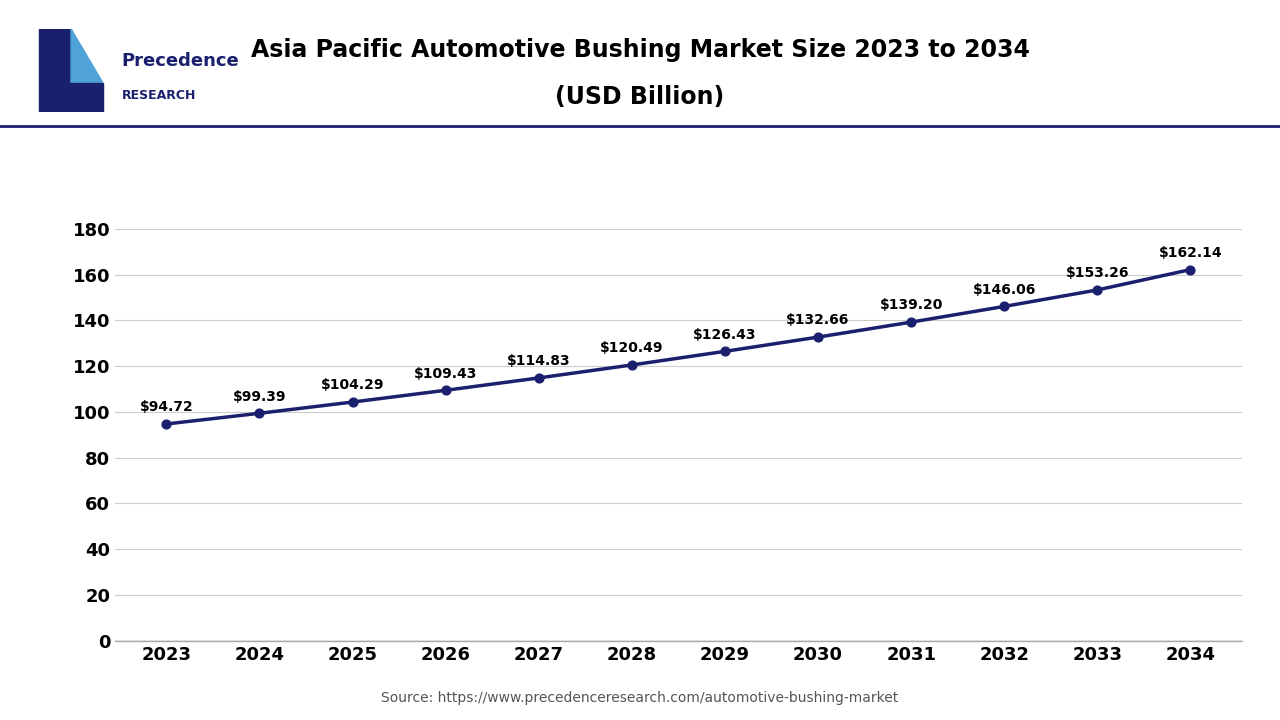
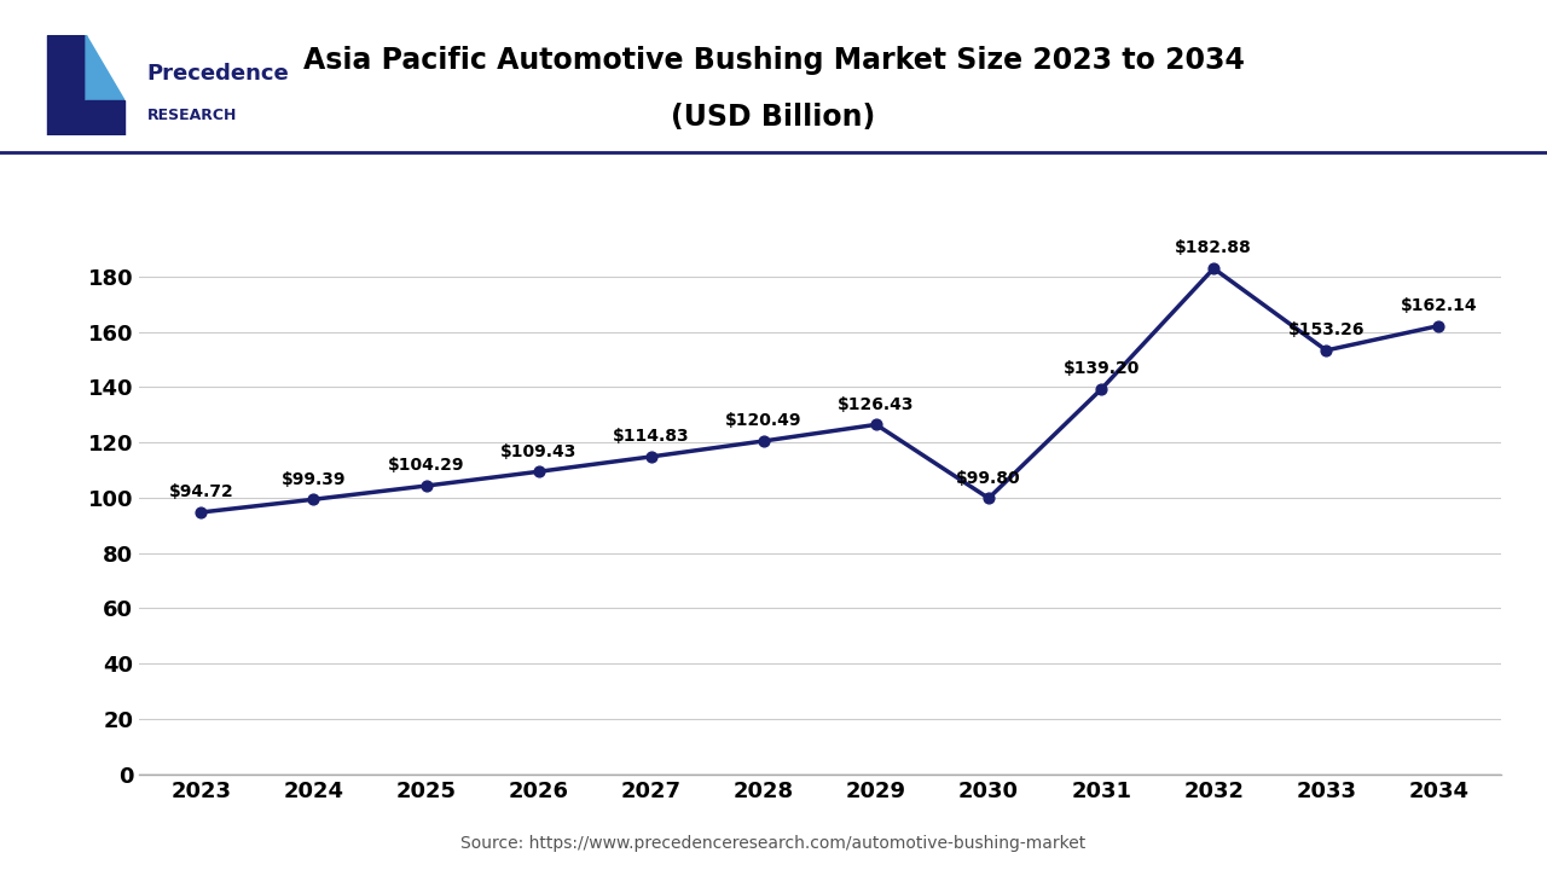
2030: $132.66 -> $99.80
2032: $146.06 -> $182.88
